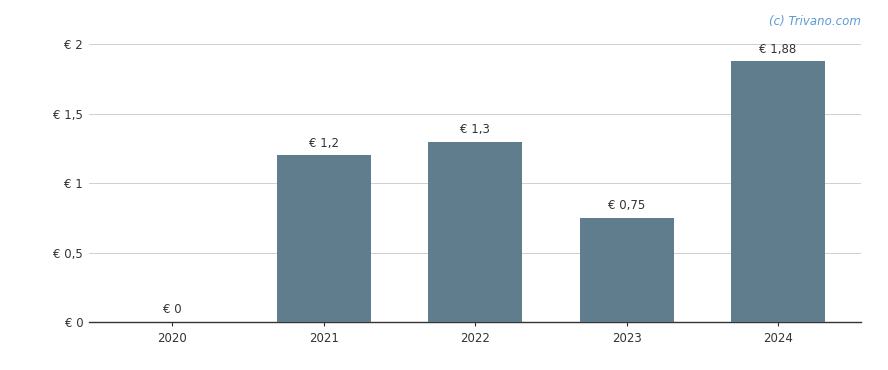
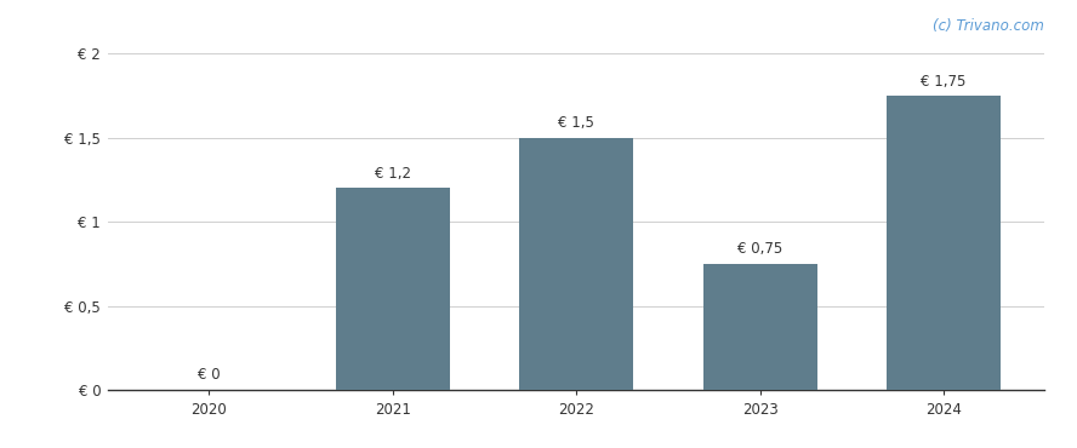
2022: 1,3 -> 1,5
2024: 1,88 -> 1,75
